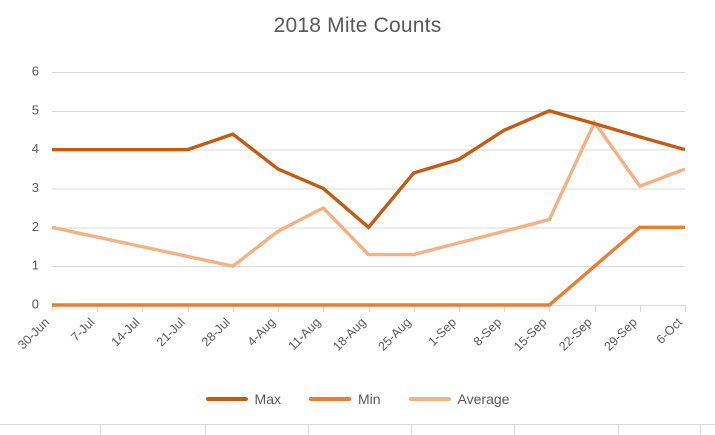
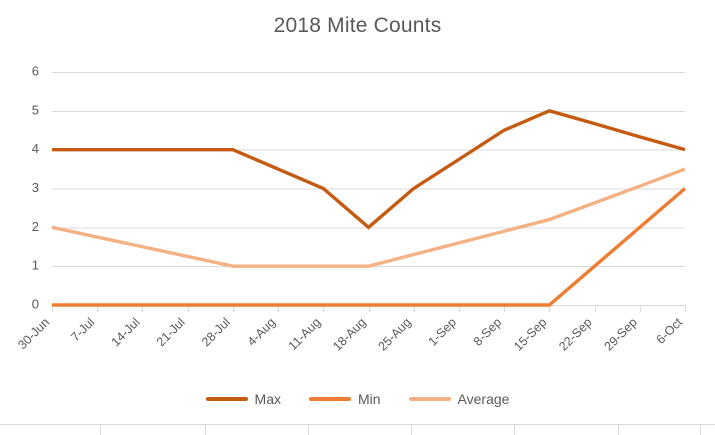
Max/28-Jul: 4.4 -> 4.0
Average/4-Aug: 1.9 -> 1.0
Average/11-Aug: 2.5 -> 1.0
Average/18-Aug: 1.3 -> 1.0
Max/25-Aug: 3.4 -> 3.0
Average/22-Sep: 4.7 -> 2.6
Min/6-Oct: 2 -> 3
